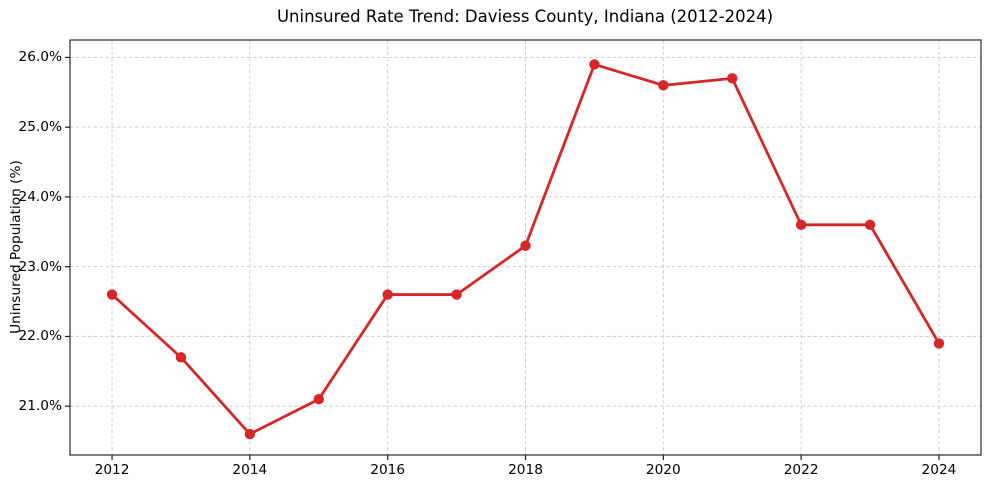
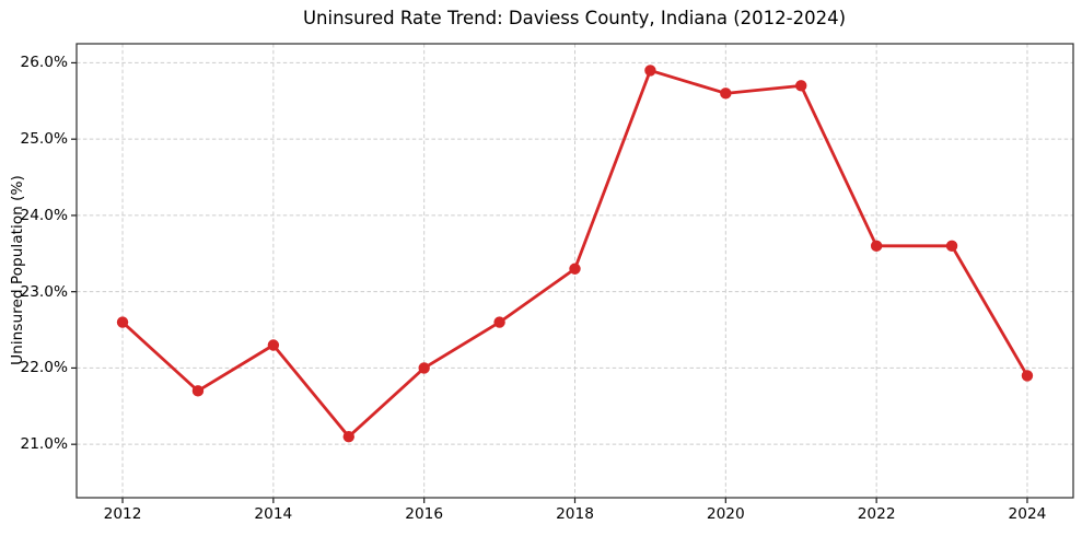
2014: 20.6% -> 22.3%
2016: 22.6% -> 22.0%
